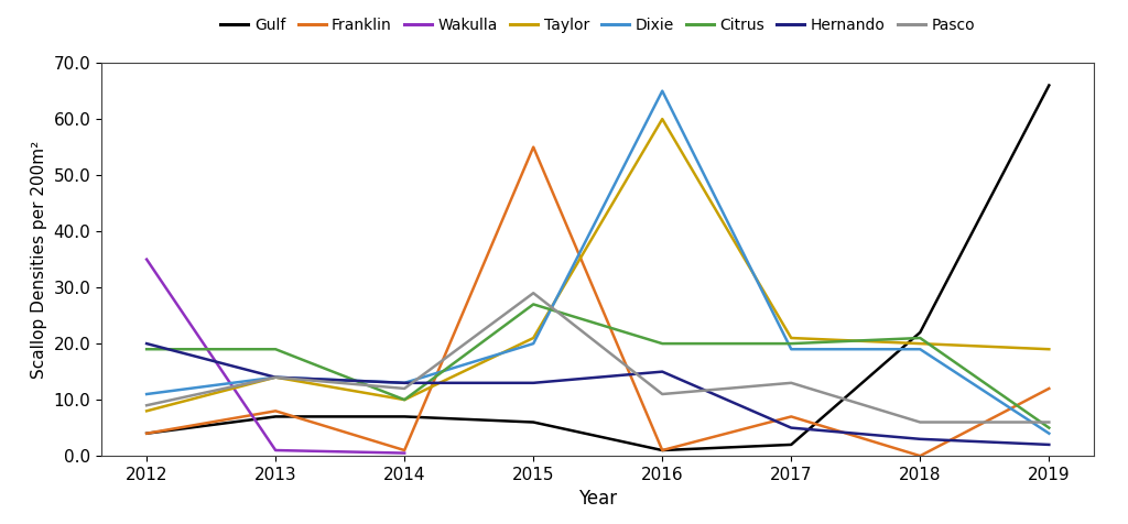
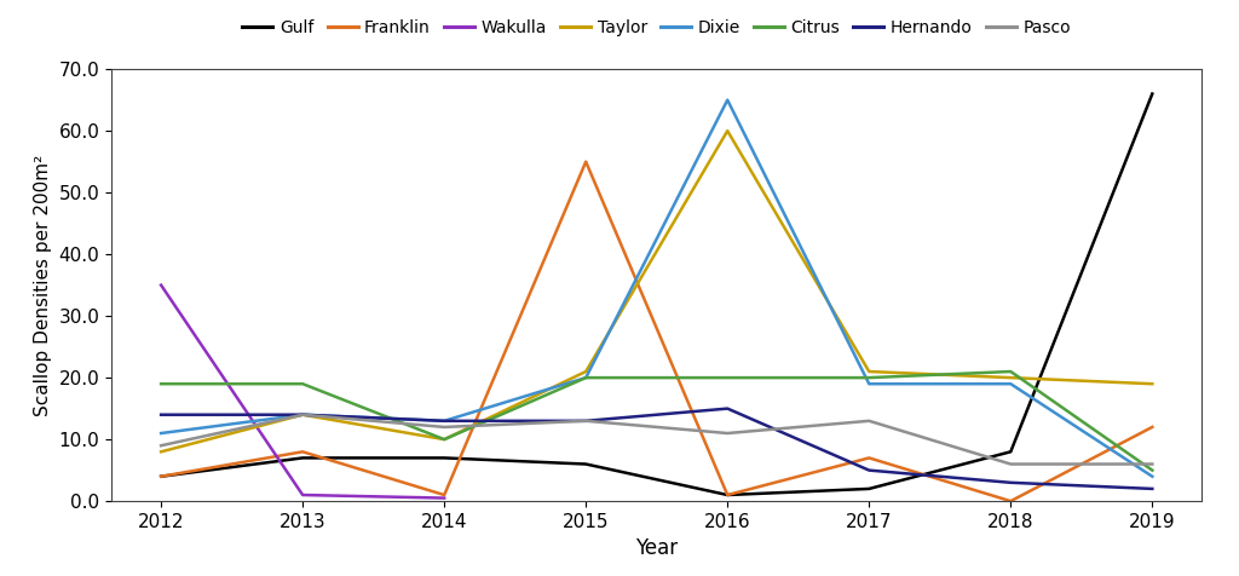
Hernando/2012: 20 -> 14
Citrus/2015: 27 -> 20
Pasco/2015: 29 -> 13
Gulf/2018: 22 -> 8
